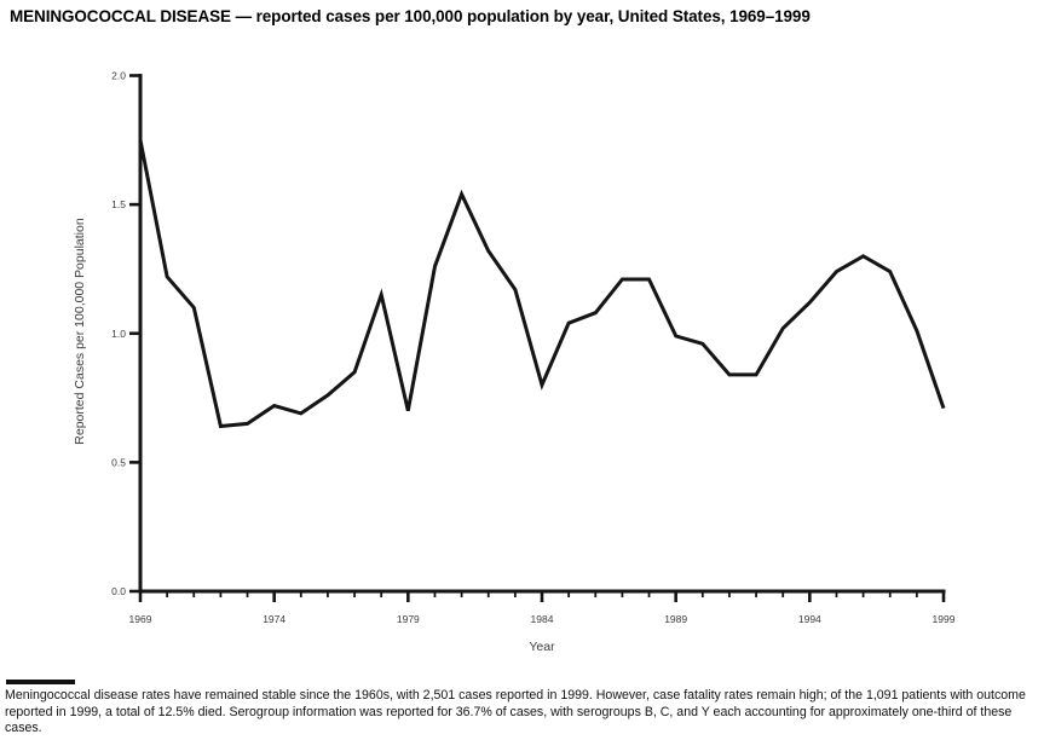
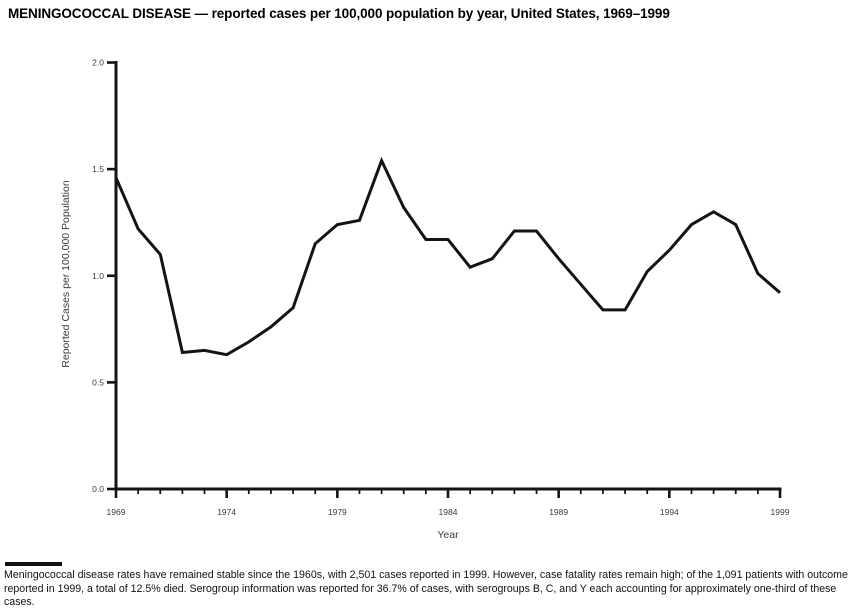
1969: 1.75 -> 1.46
1974: 0.72 -> 0.63
1979: 0.70 -> 1.24
1984: 0.80 -> 1.17
1989: 0.99 -> 1.08
1999: 0.71 -> 0.92
